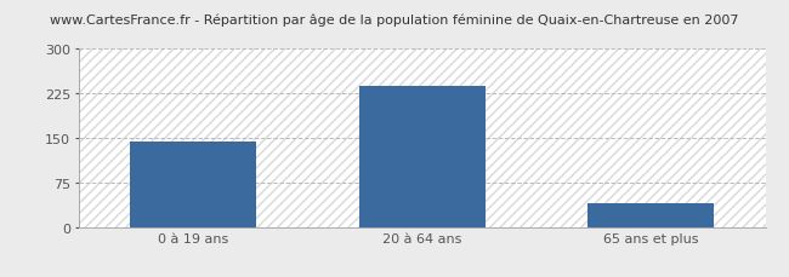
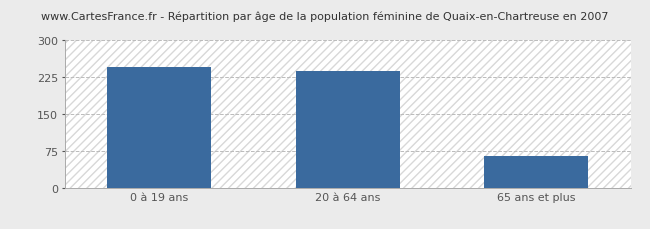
0 à 19 ans: 144 -> 245
65 ans et plus: 40 -> 65
